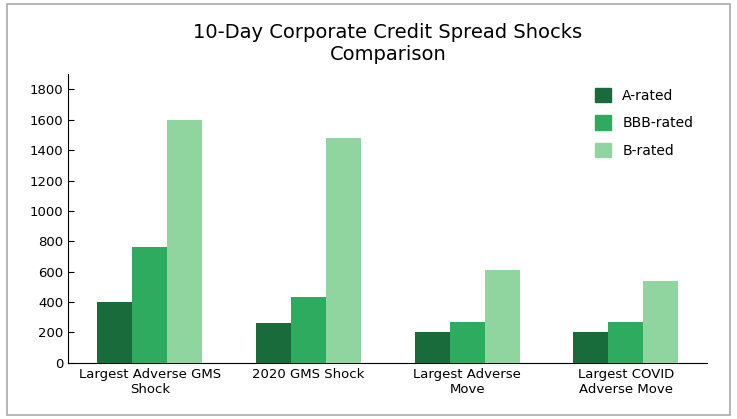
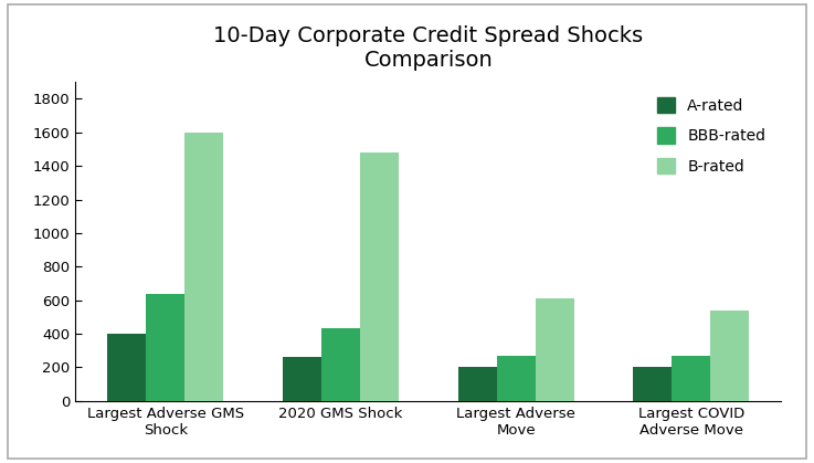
BBB-rated/Largest Adverse GMS Shock: 760 -> 640
